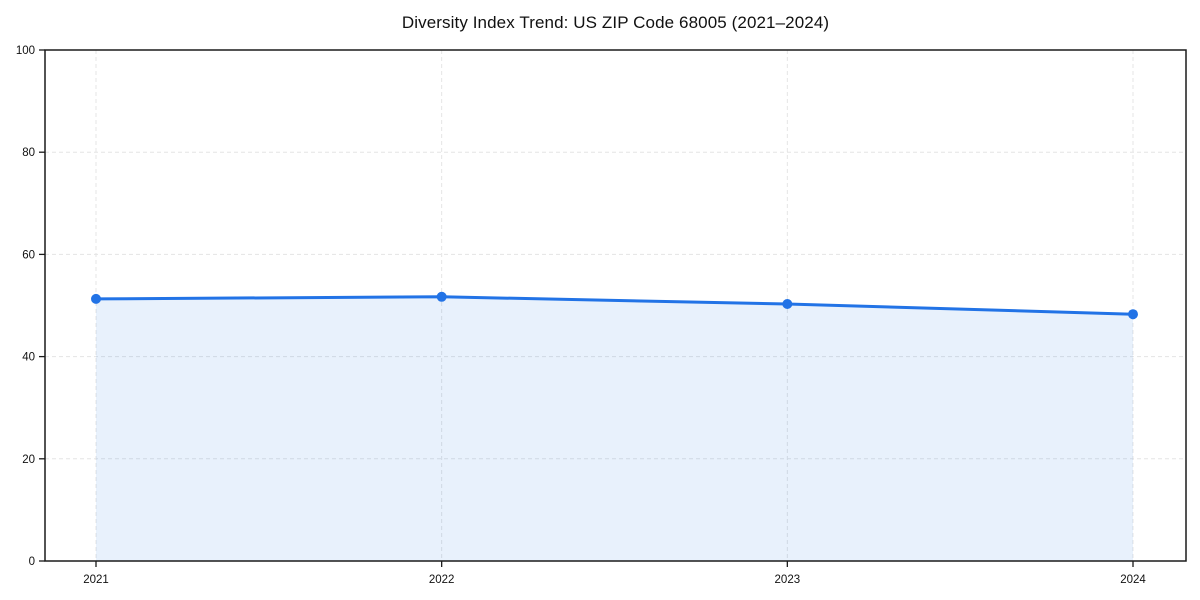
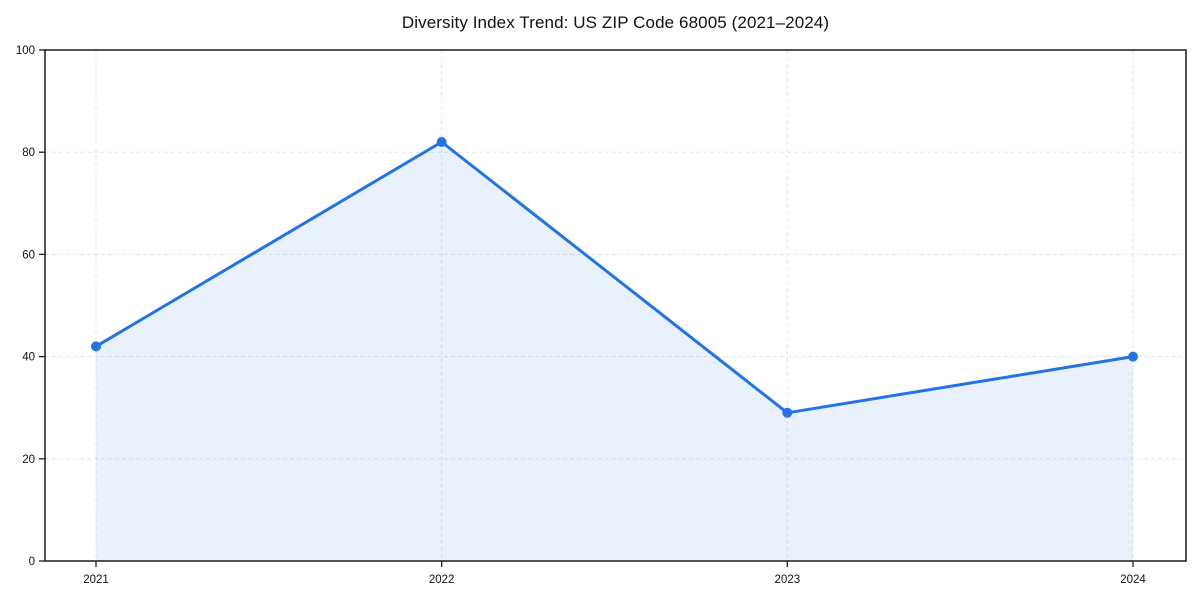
2021: 51 -> 42
2022: 52 -> 82
2023: 50 -> 29
2024: 48 -> 40
